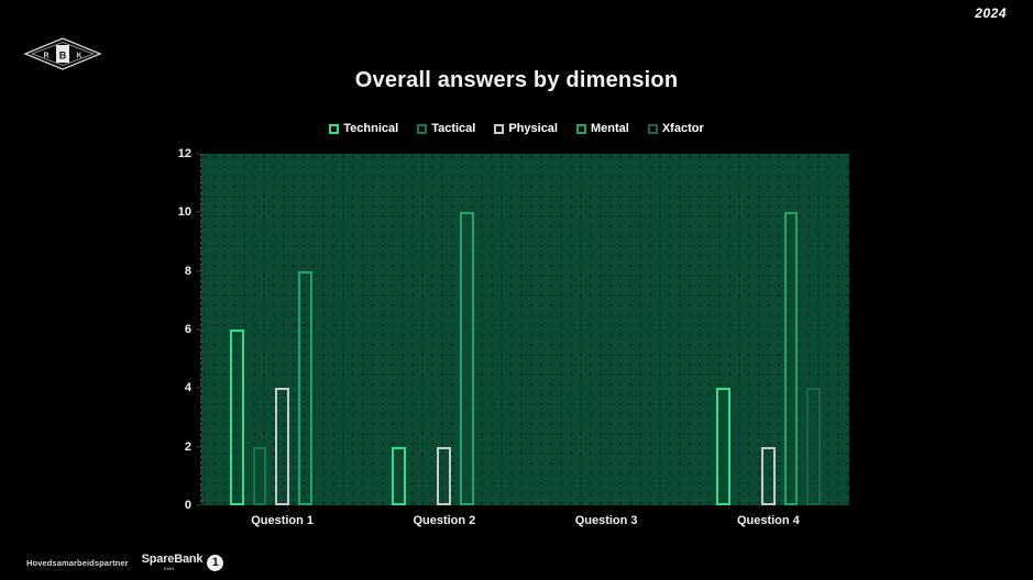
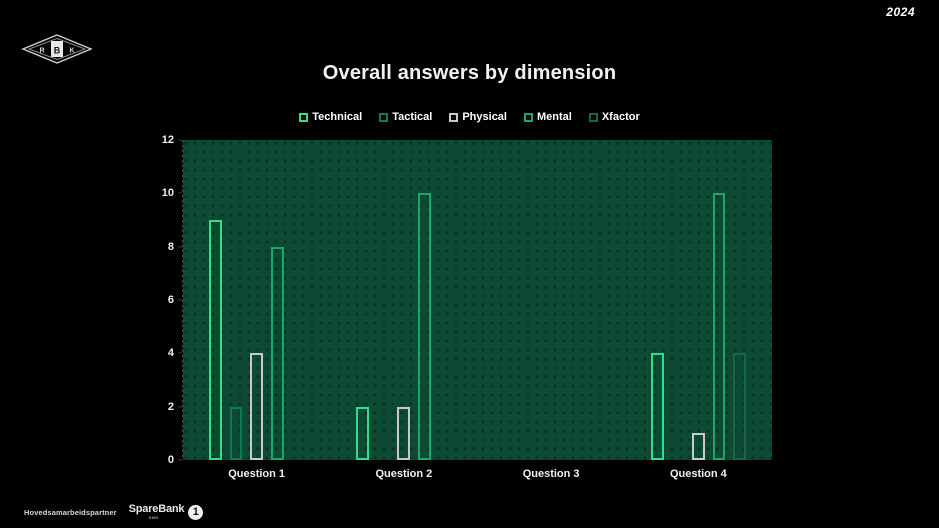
Technical/Question 1: 6 -> 9
Physical/Question 4: 2 -> 1
